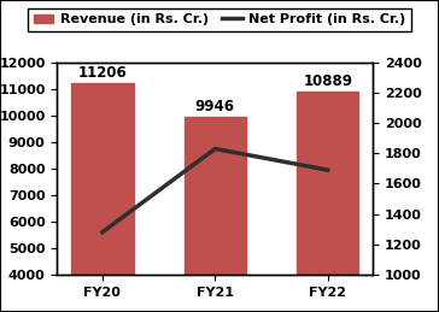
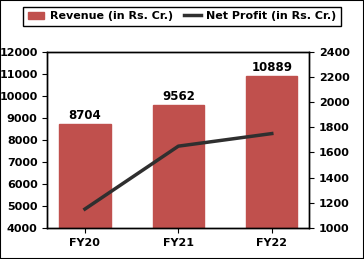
Revenue (in Rs. Cr.)/FY20: 11206 -> 8704
Net Profit (in Rs. Cr.)/FY20: 1280 -> 1150
Revenue (in Rs. Cr.)/FY21: 9946 -> 9562
Net Profit (in Rs. Cr.)/FY21: 1830 -> 1650
Net Profit (in Rs. Cr.)/FY22: 1690 -> 1750
